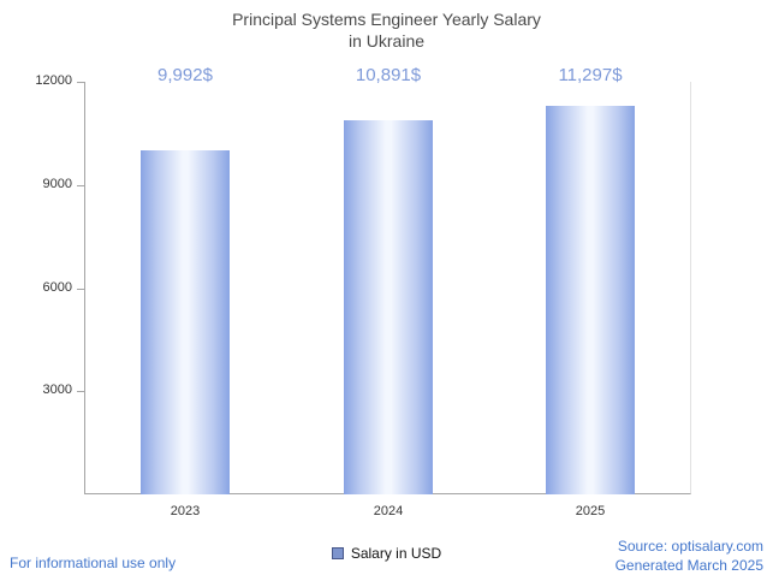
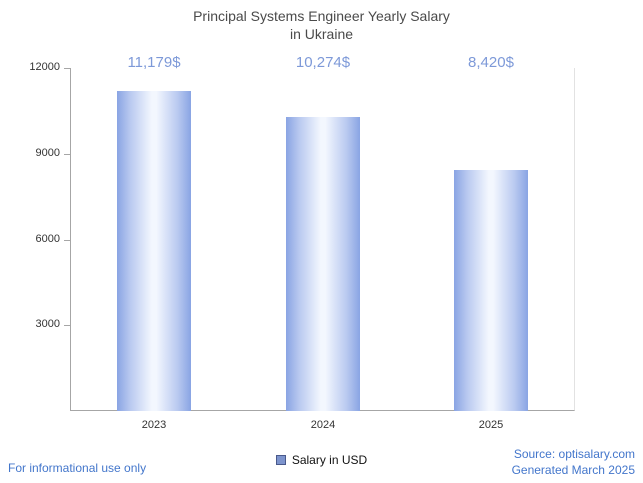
2023: 9,992 -> 11,179
2024: 10,891 -> 10,274
2025: 11,297 -> 8,420
